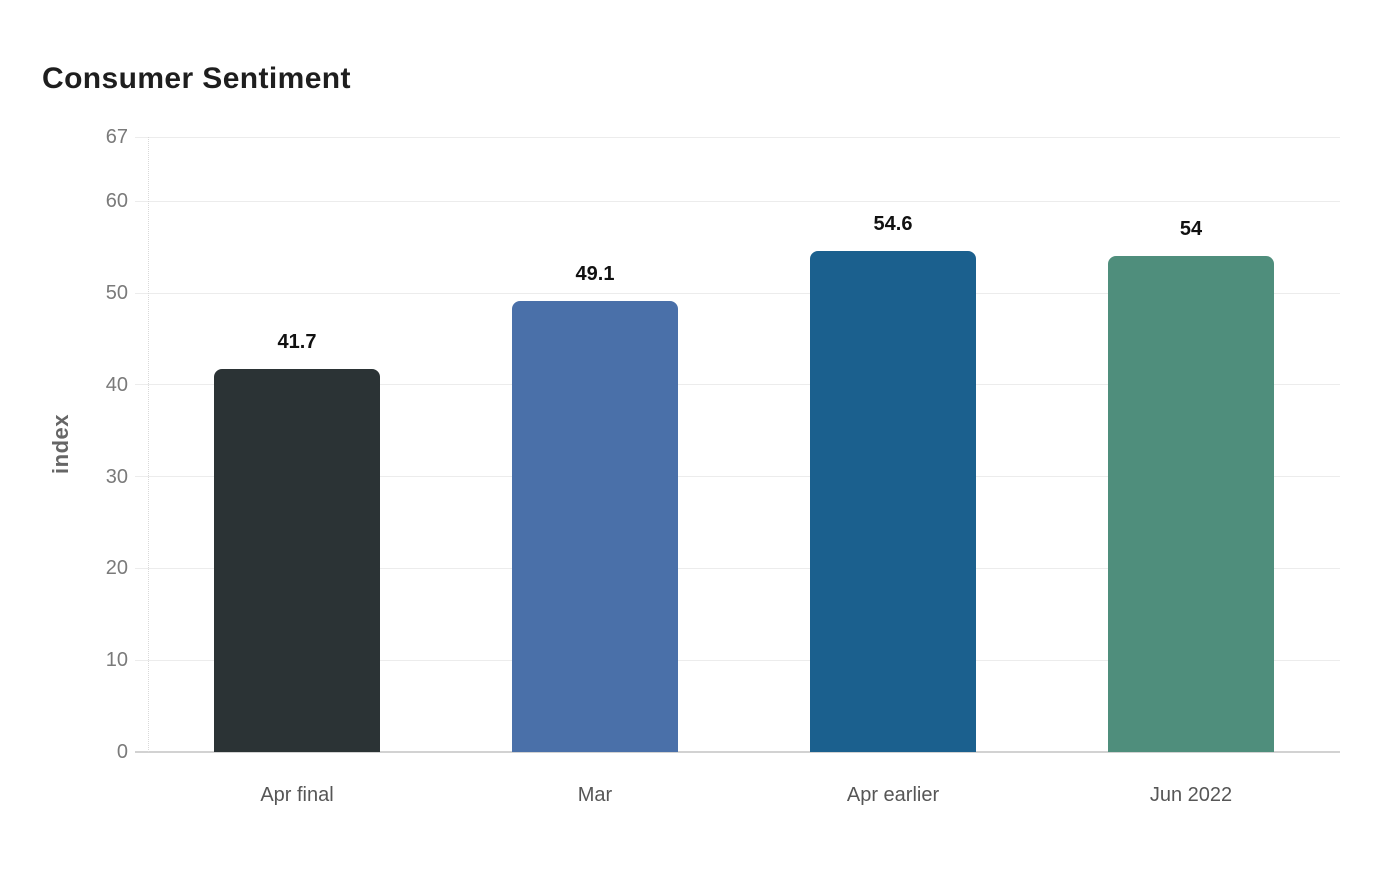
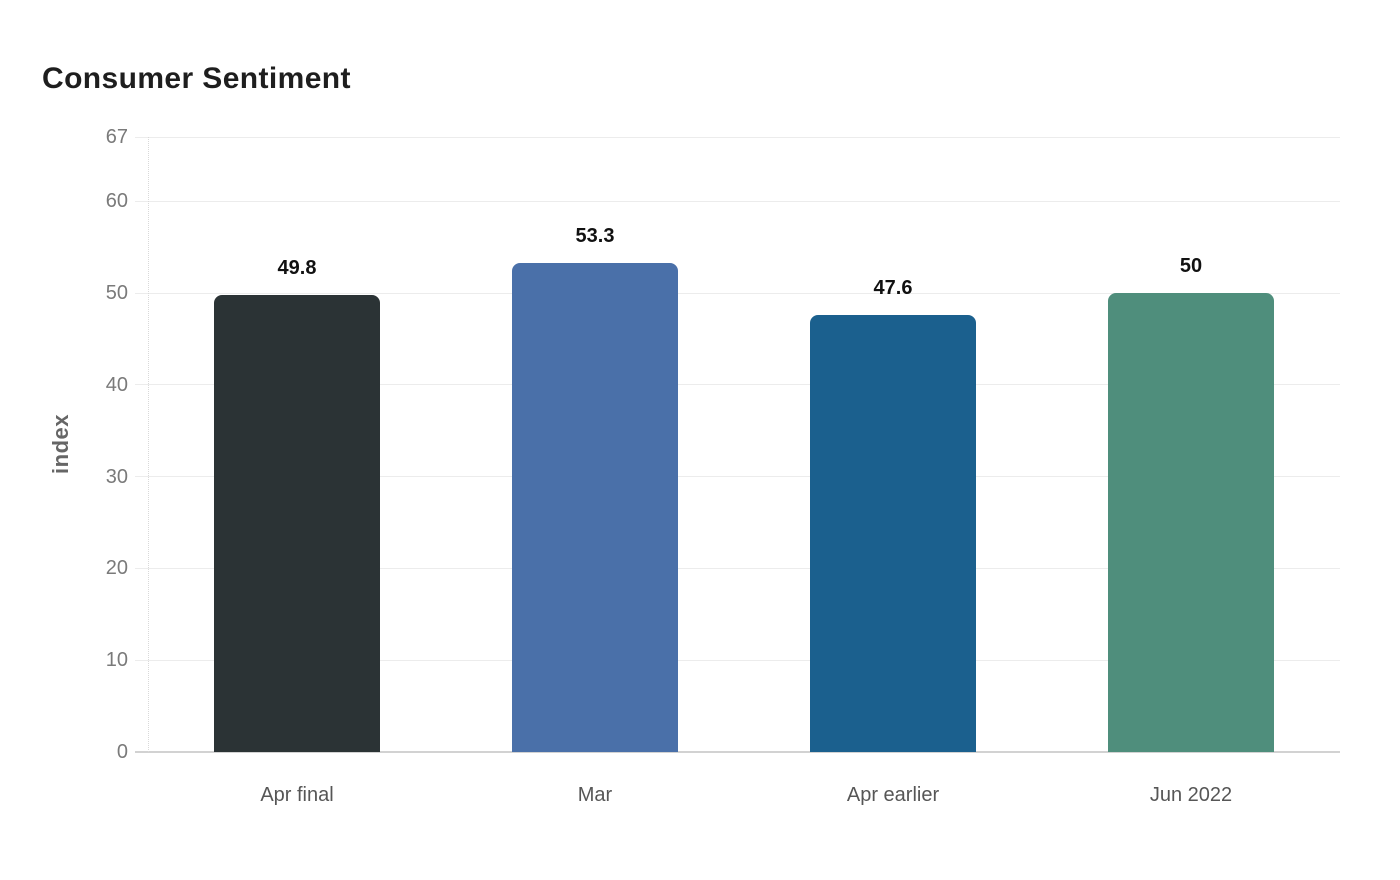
Apr final: 41.7 -> 49.8
Mar: 49.1 -> 53.3
Apr earlier: 54.6 -> 47.6
Jun 2022: 54 -> 50
